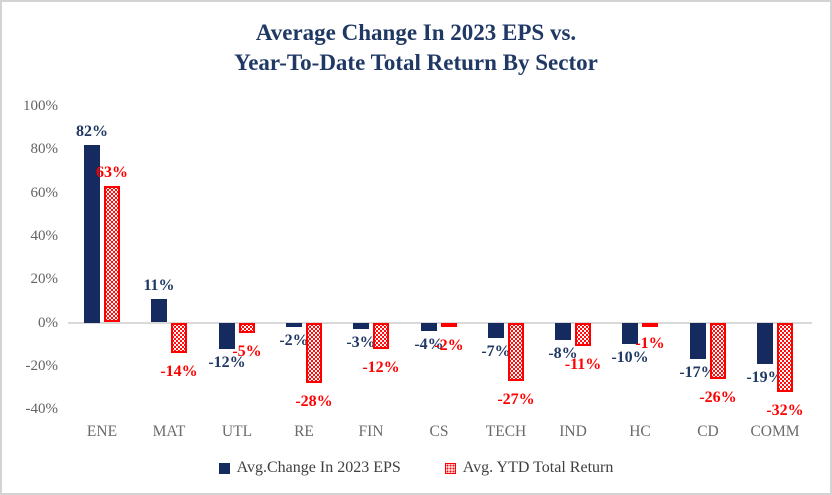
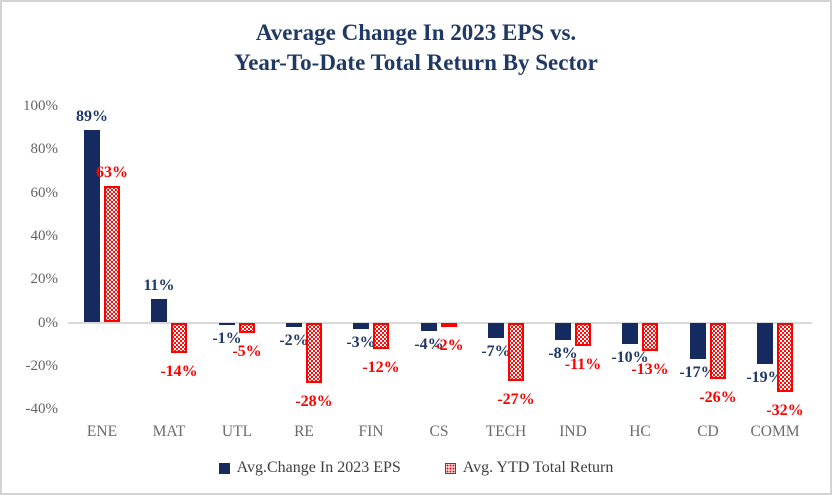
Avg.Change In 2023 EPS/ENE: 82% -> 89%
Avg.Change In 2023 EPS/UTL: -12% -> -1%
Avg. YTD Total Return/HC: -1% -> -13%
